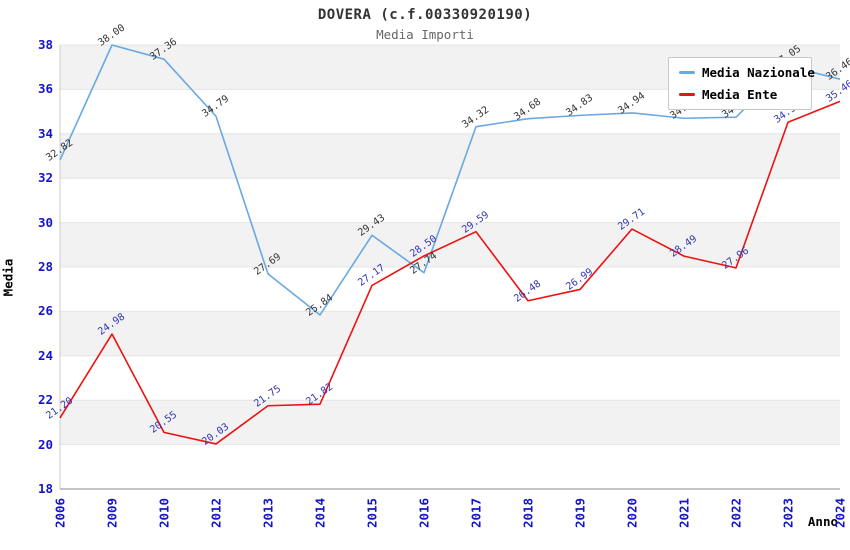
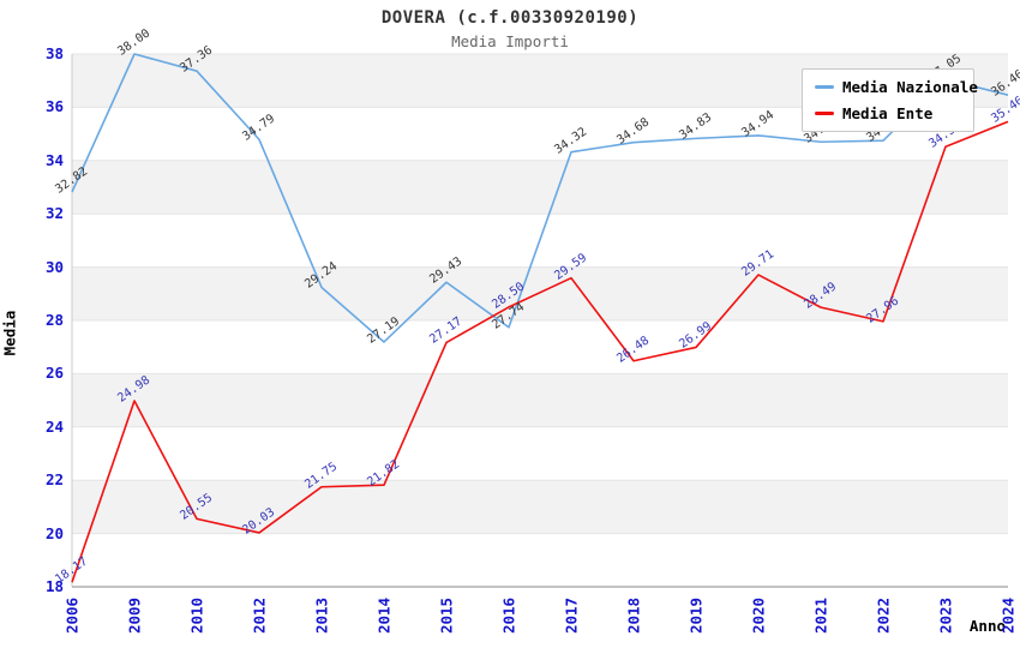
Media Ente/2006: 21.20 -> 18.17
Media Nazionale/2013: 27.69 -> 29.24
Media Nazionale/2014: 25.84 -> 27.19
